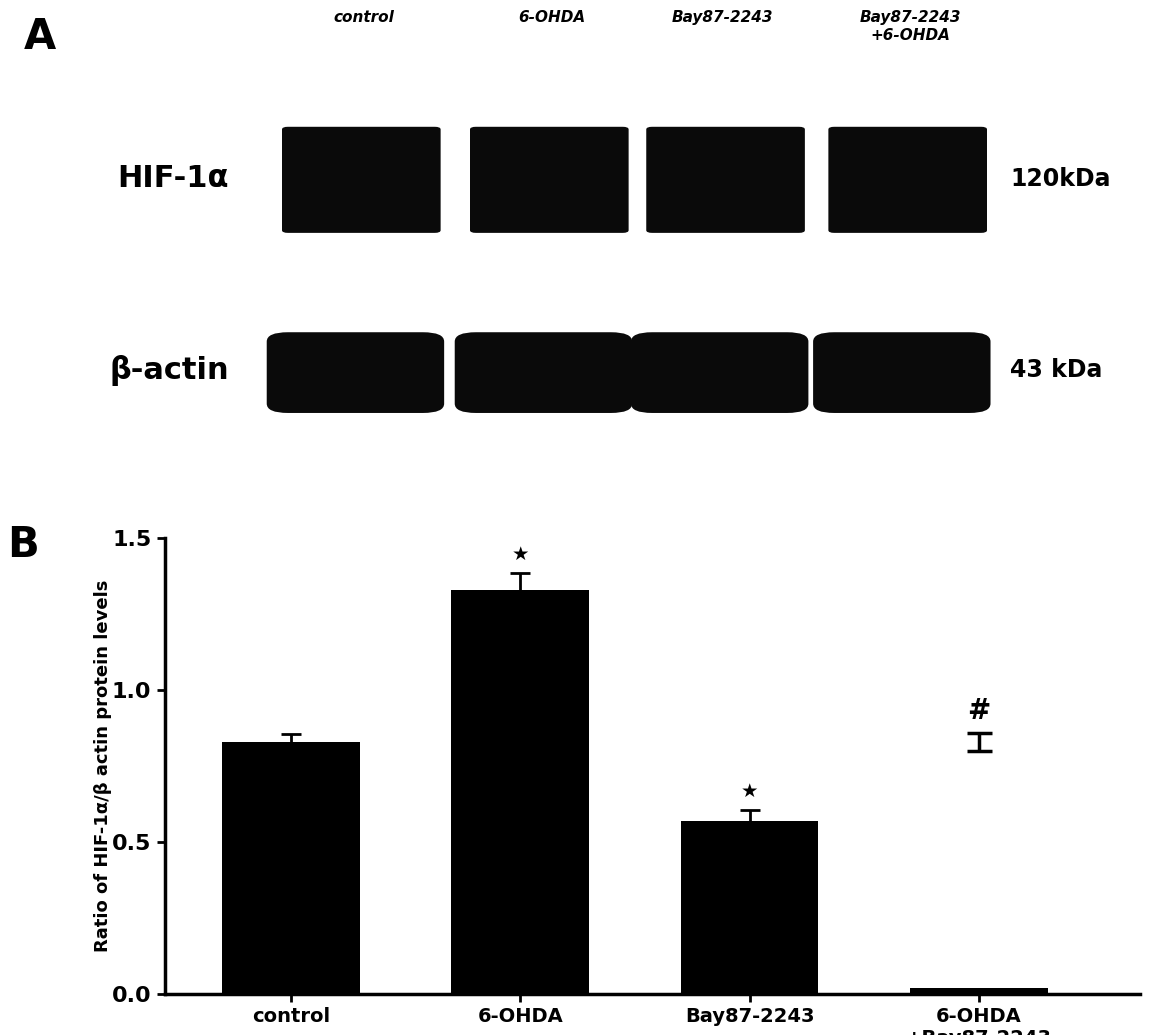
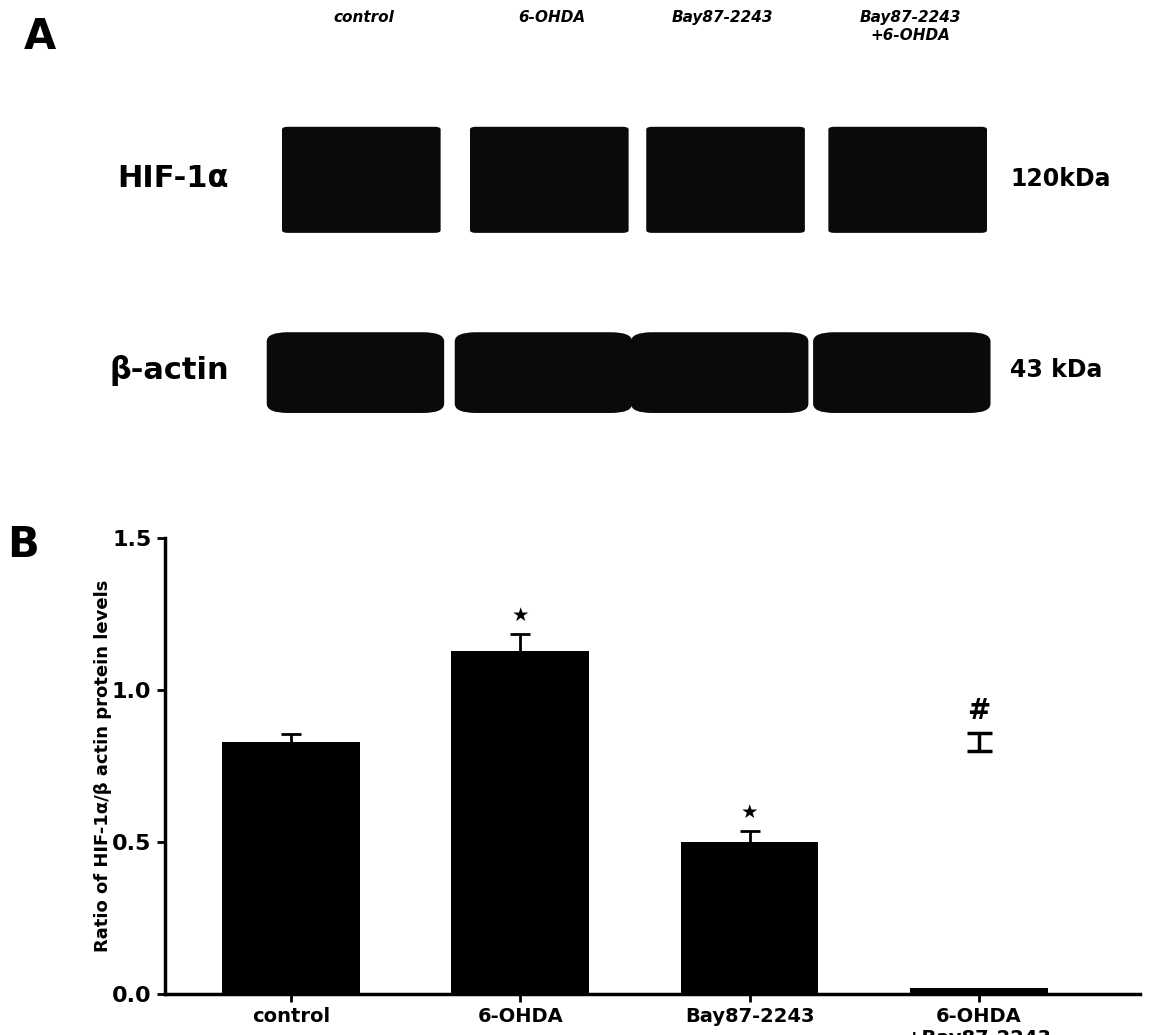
6-OHDA: 1.33 -> 1.13
Bay87-2243: 0.57 -> 0.50
